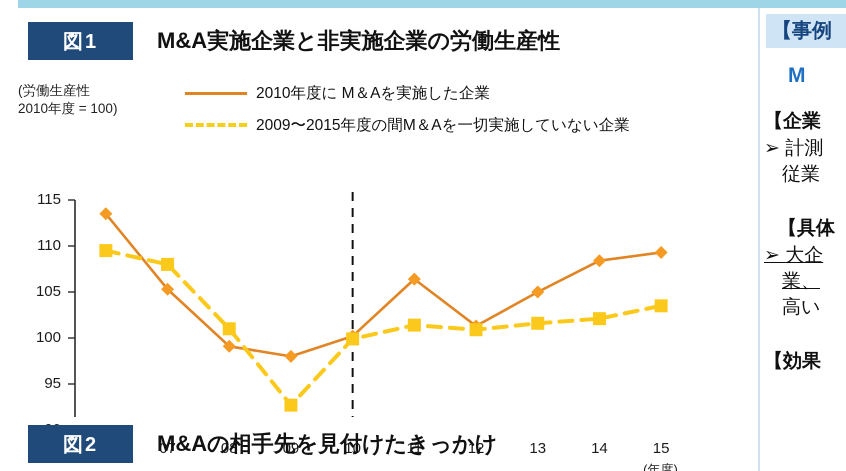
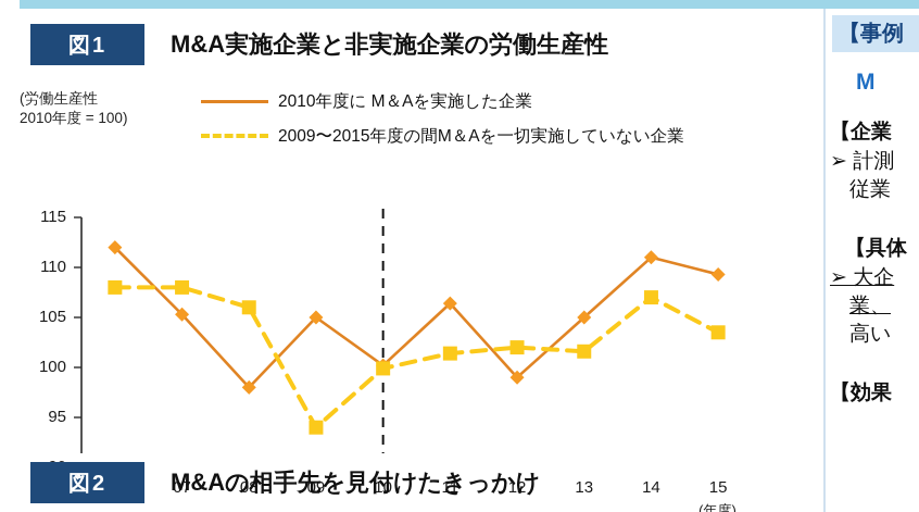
2010年度に M＆Aを実施した企業/06: 114 -> 112
2009〜2015年度の間M＆Aを一切実施していない企業/06: 110 -> 108
2010年度に M＆Aを実施した企業/08: 99 -> 98
2009〜2015年度の間M＆Aを一切実施していない企業/08: 101 -> 106
2010年度に M＆Aを実施した企業/09: 98 -> 105
2009〜2015年度の間M＆Aを一切実施していない企業/09: 93 -> 94
2010年度に M＆Aを実施した企業/12: 101 -> 99
2009〜2015年度の間M＆Aを一切実施していない企業/12: 101 -> 102
2010年度に M＆Aを実施した企業/14: 108 -> 111
2009〜2015年度の間M＆Aを一切実施していない企業/14: 102 -> 107
